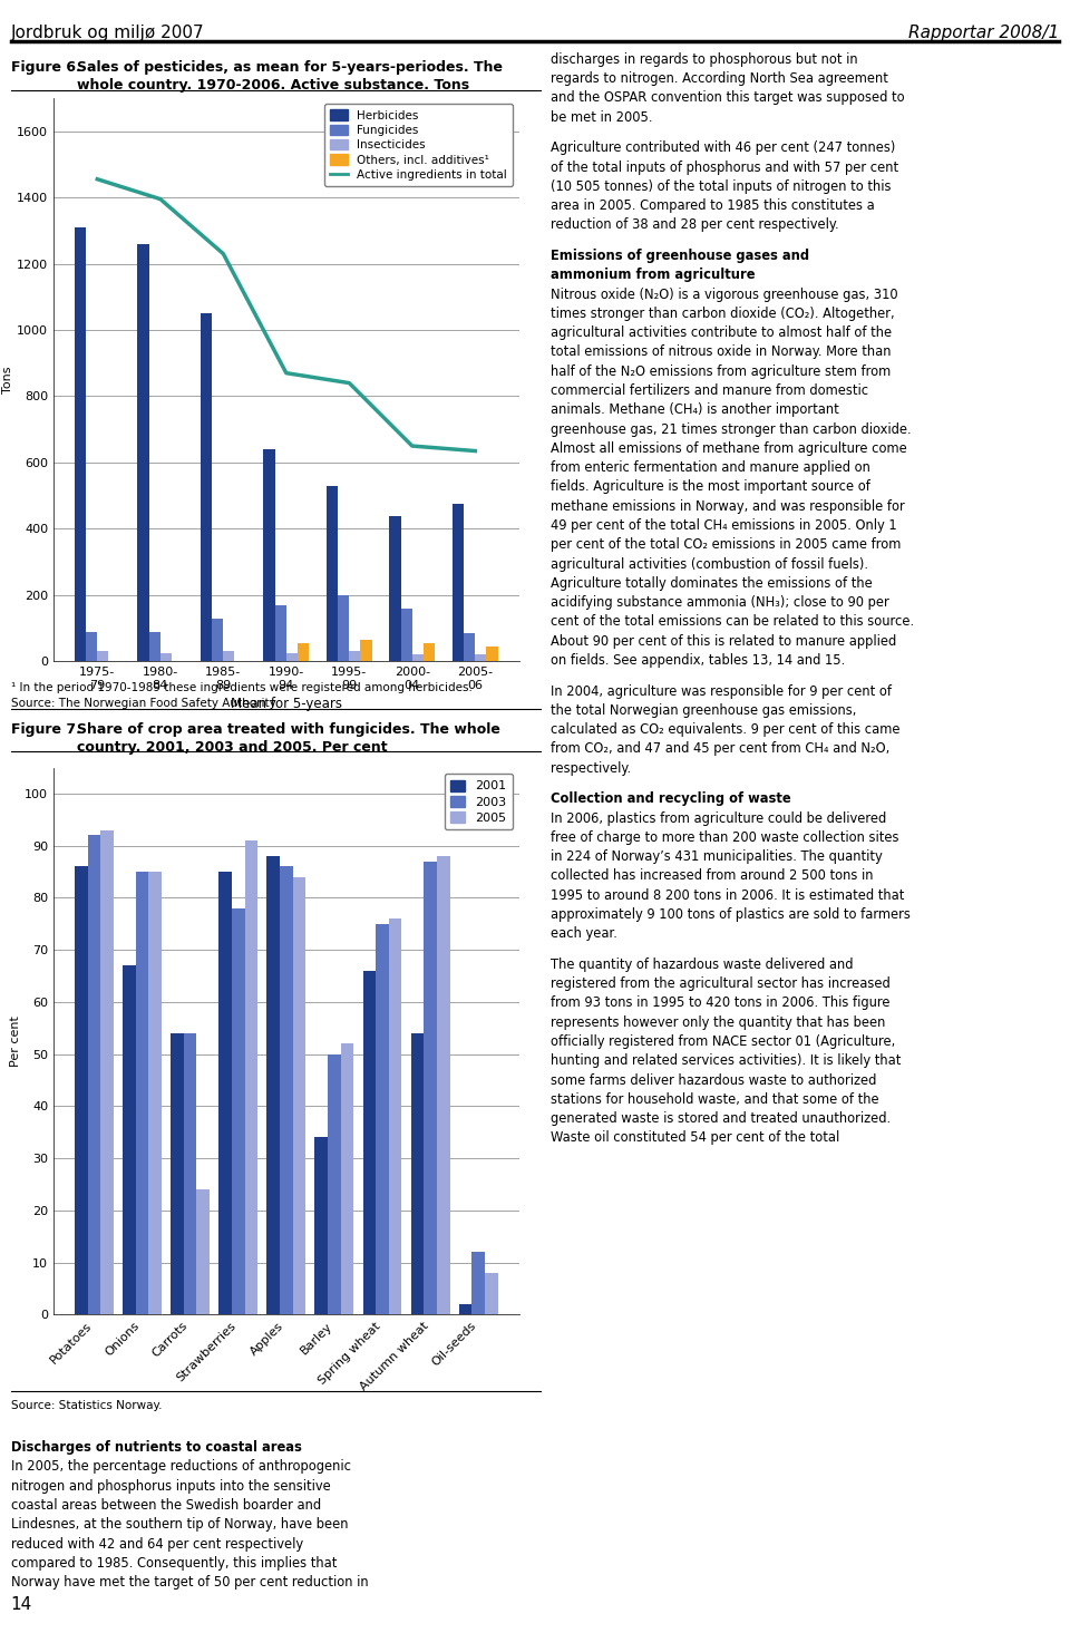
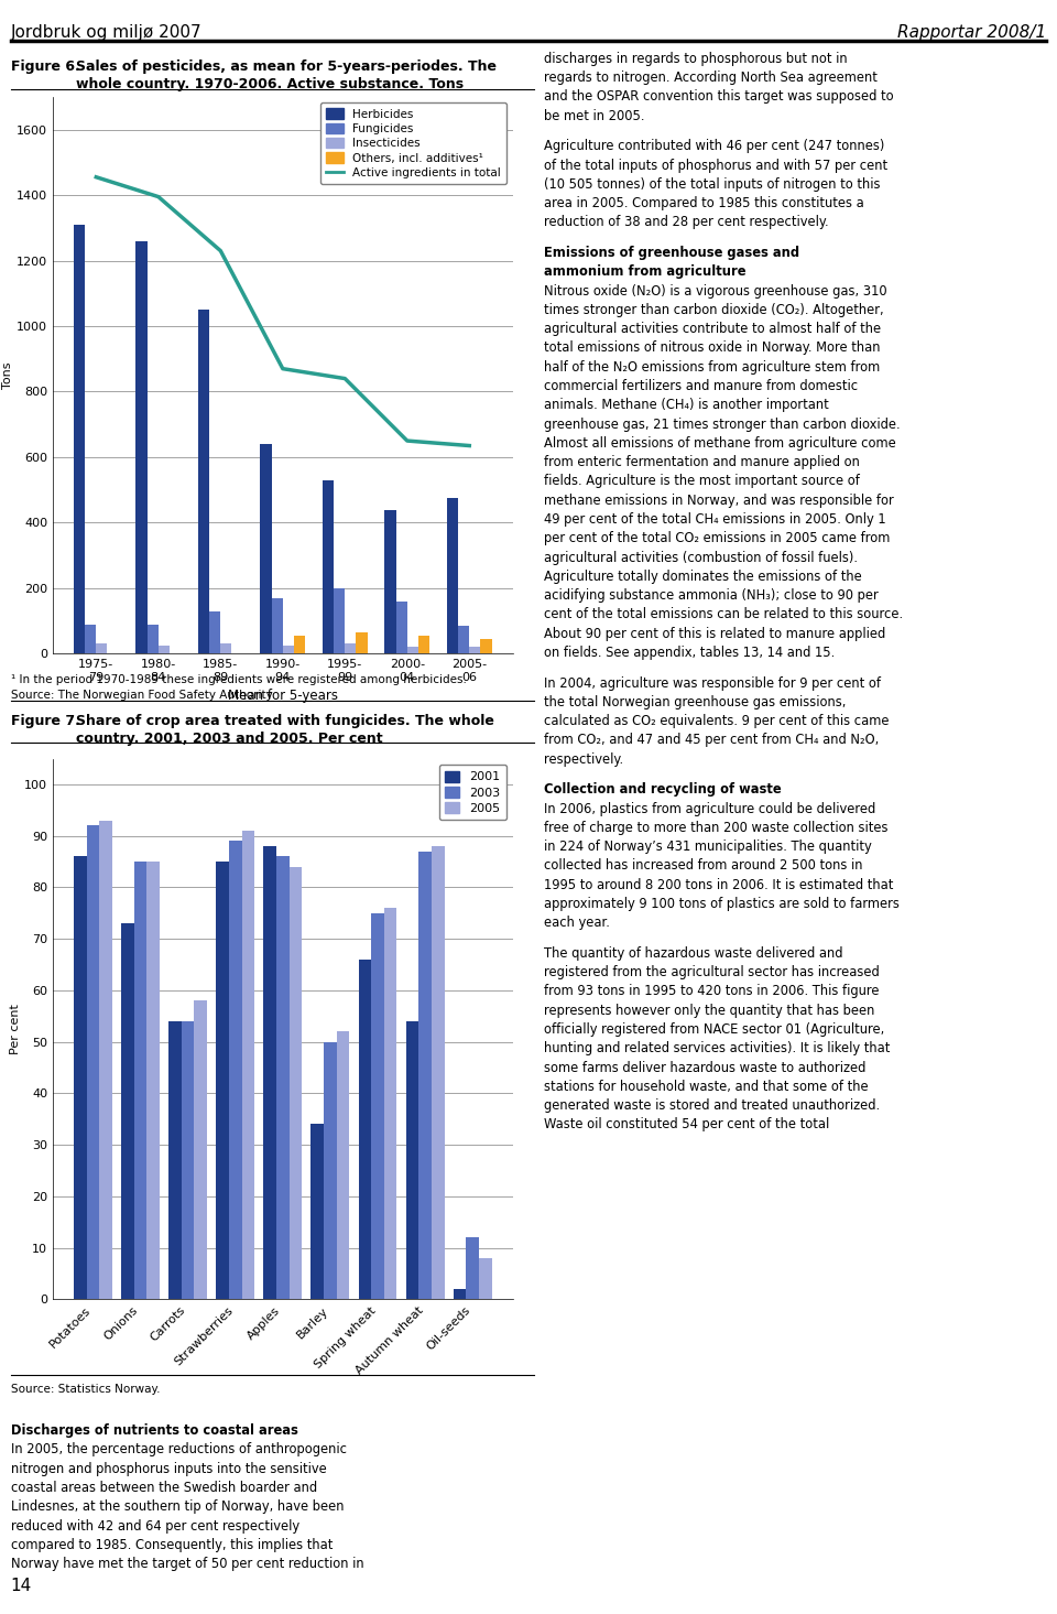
2001/Onions: 67 -> 73
2005/Carrots: 24 -> 58
2003/Strawberries: 78 -> 89
